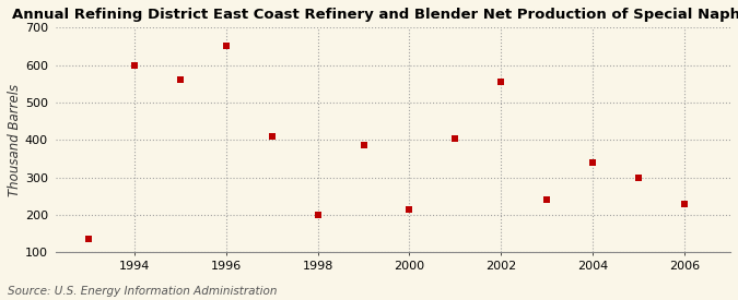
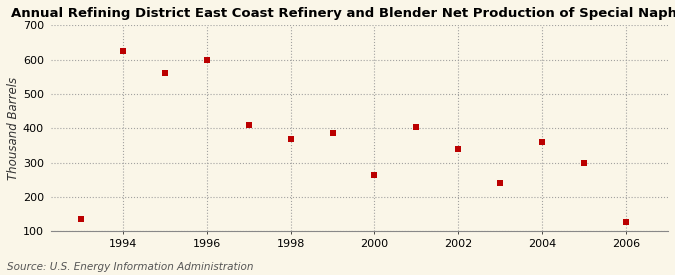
1994: 600 -> 625
1996: 650 -> 600
1998: 200 -> 370
2000: 215 -> 265
2002: 555 -> 340
2004: 340 -> 360
2006: 230 -> 128
